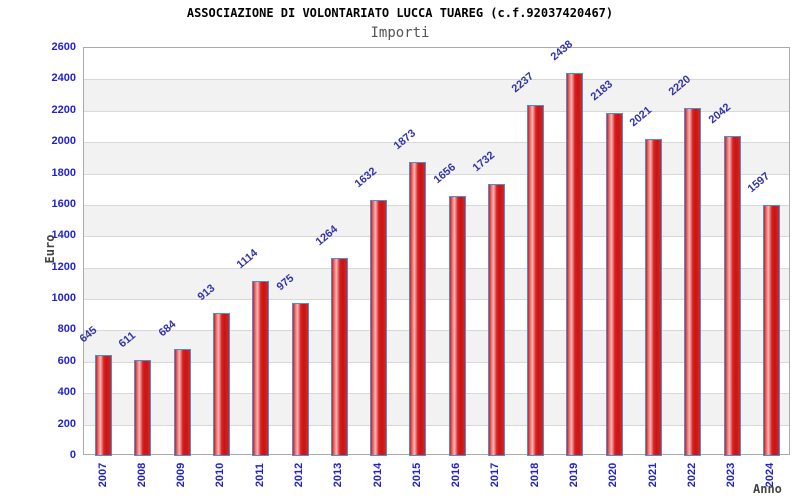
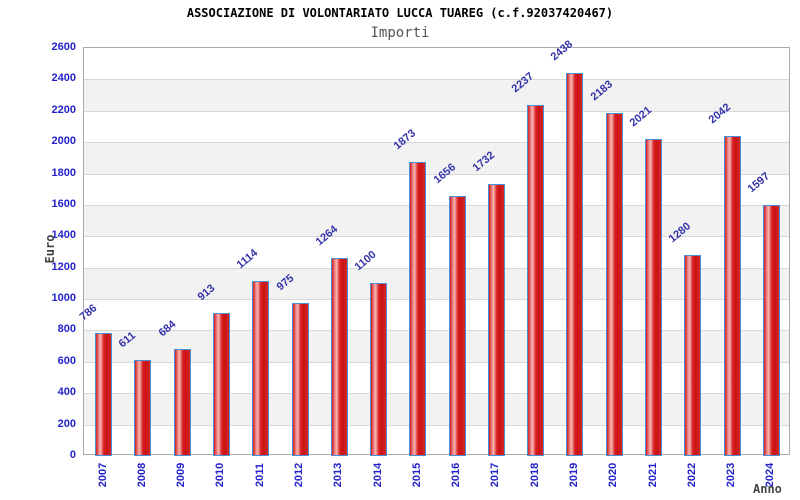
2007: 645 -> 786
2014: 1632 -> 1100
2022: 2220 -> 1280
